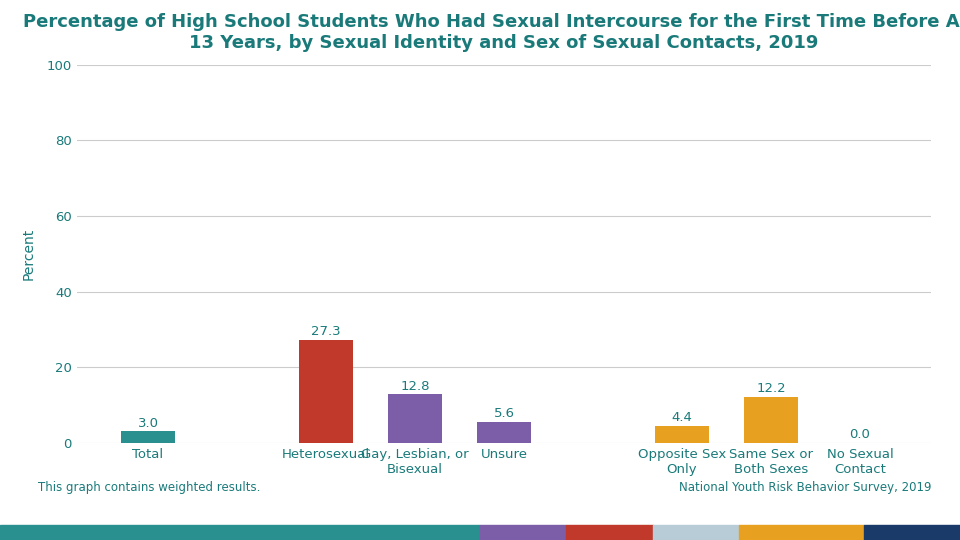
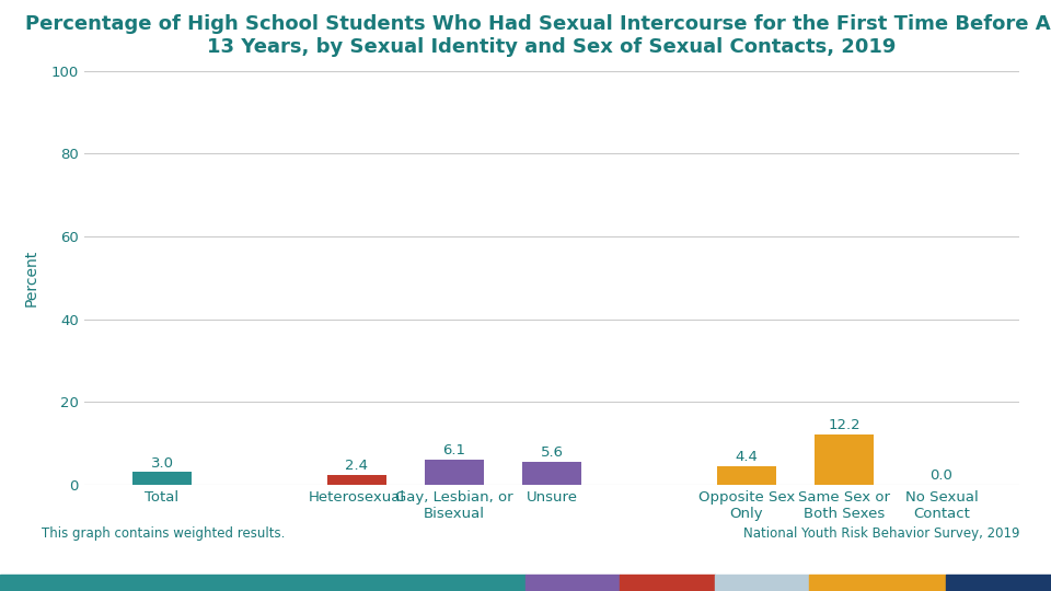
Heterosexual: 27.3 -> 2.4
Gay, Lesbian, or Bisexual: 12.8 -> 6.1
